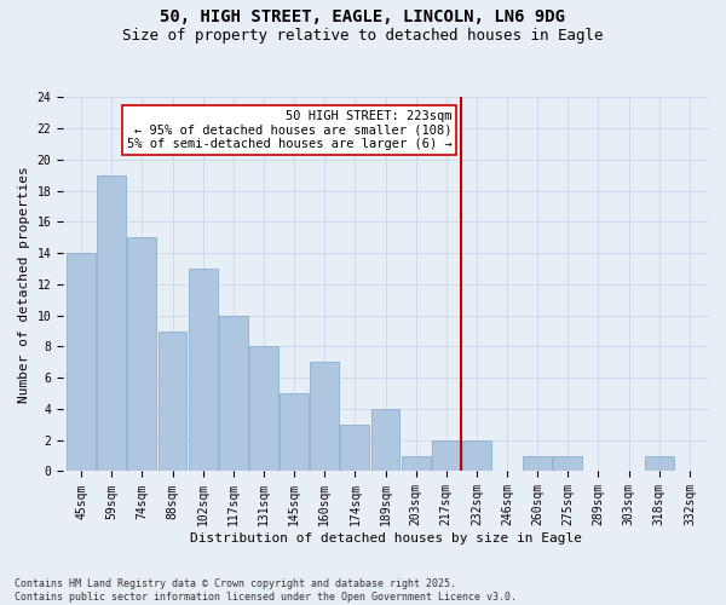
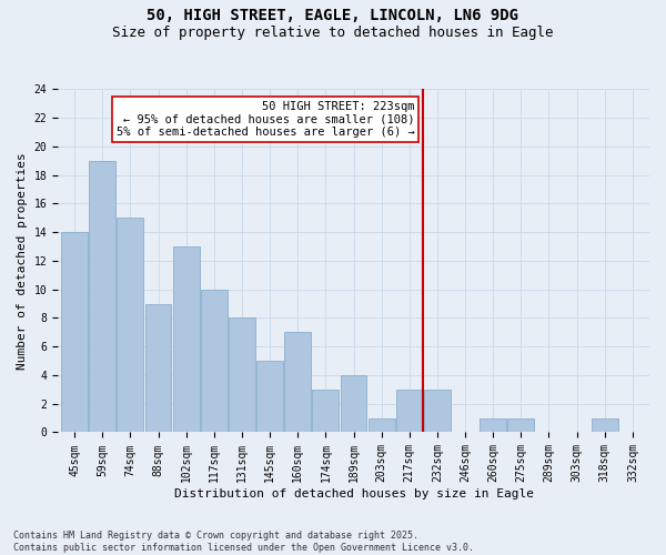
217sqm: 2 -> 3
232sqm: 2 -> 3
